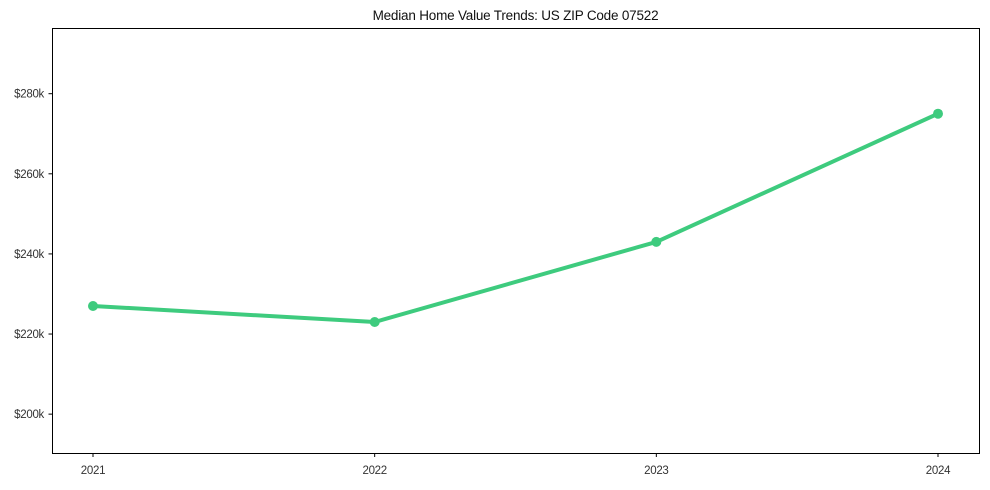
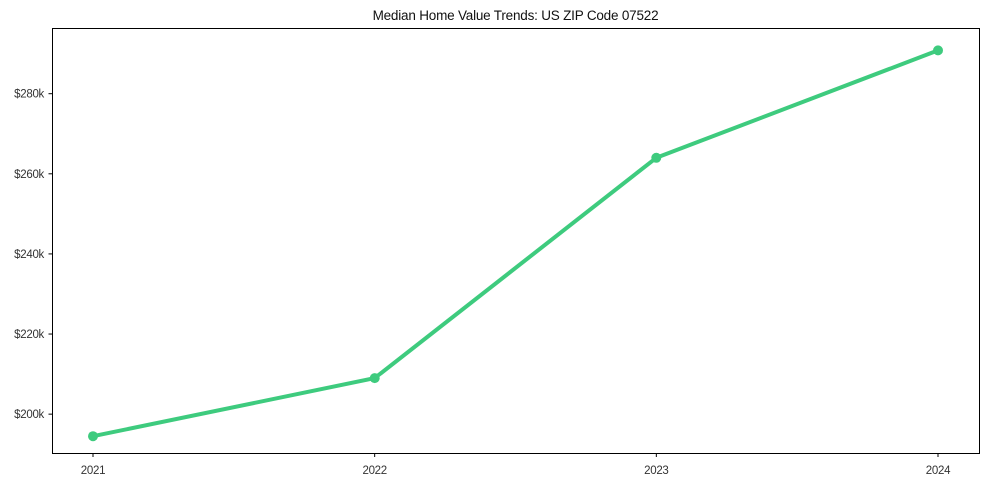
2021: $227k -> $194k
2022: $223k -> $209k
2023: $243k -> $264k
2024: $275k -> $291k
